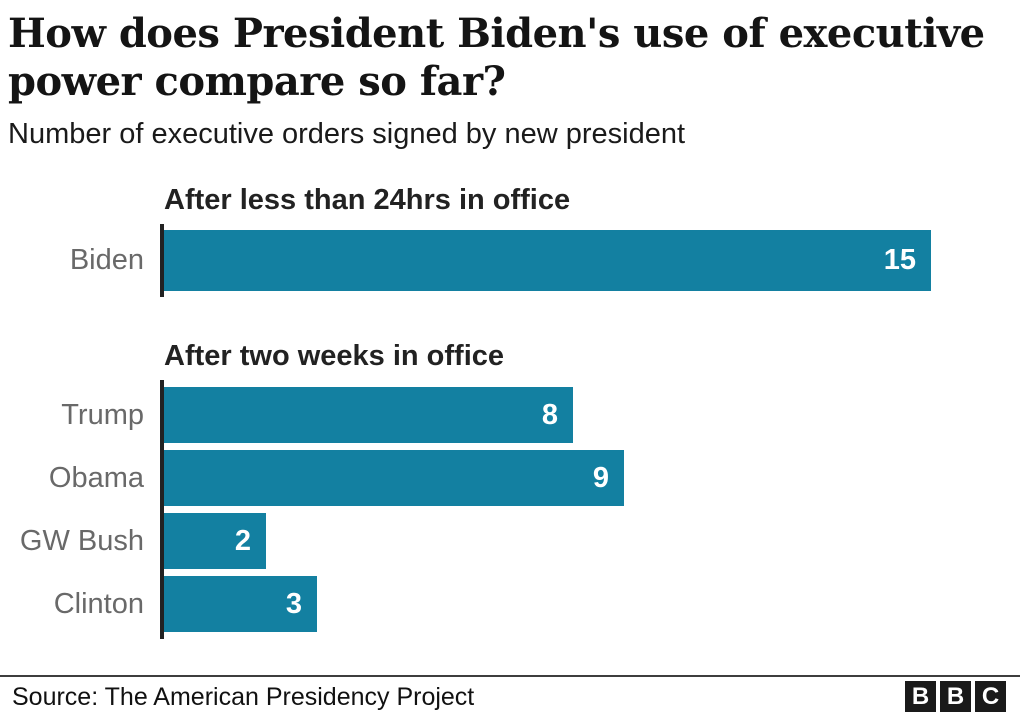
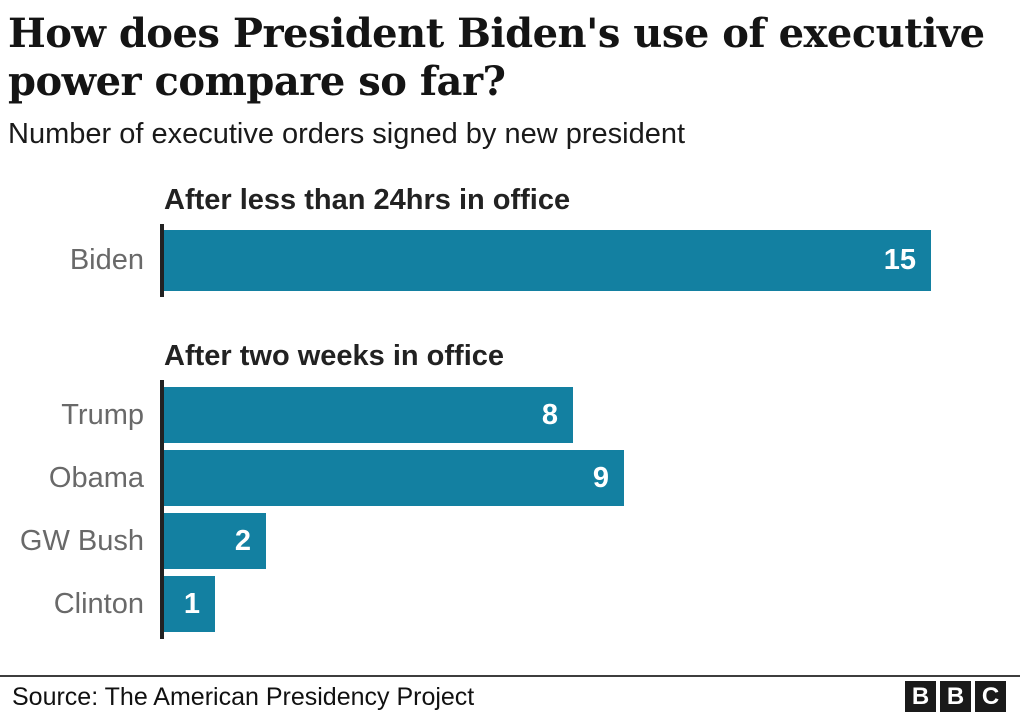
After two weeks in office/Clinton: 3 -> 1
